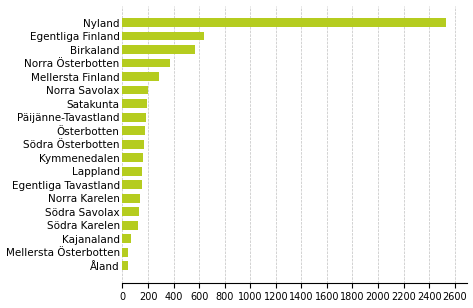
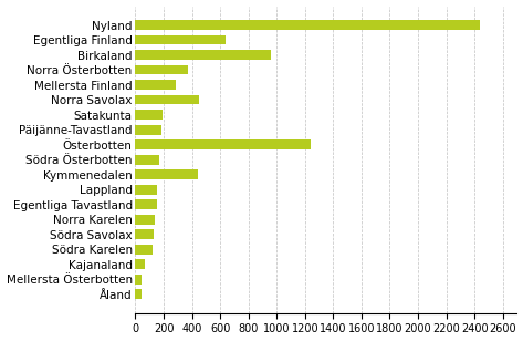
Nyland: 2530 -> 2440
Birkaland: 570 -> 960
Norra Savolax: 200 -> 450
Österbotten: 180 -> 1240
Kymmenedalen: 160 -> 440
